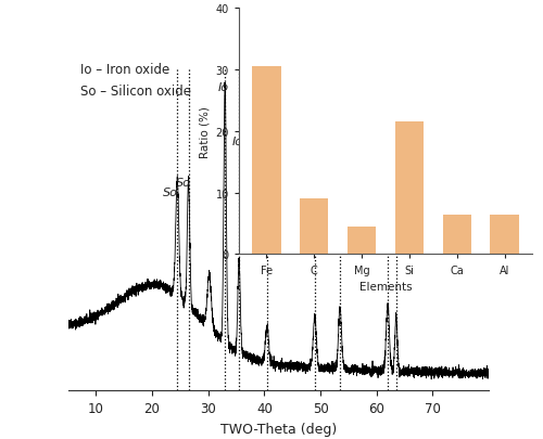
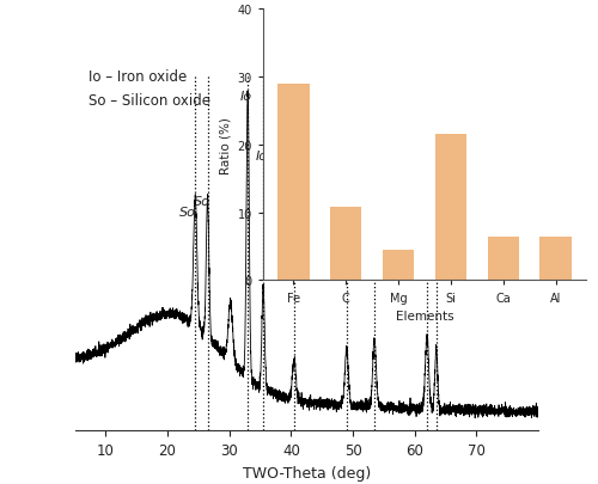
Fe: 30.5 -> 29.0
C: 9.0 -> 10.8
